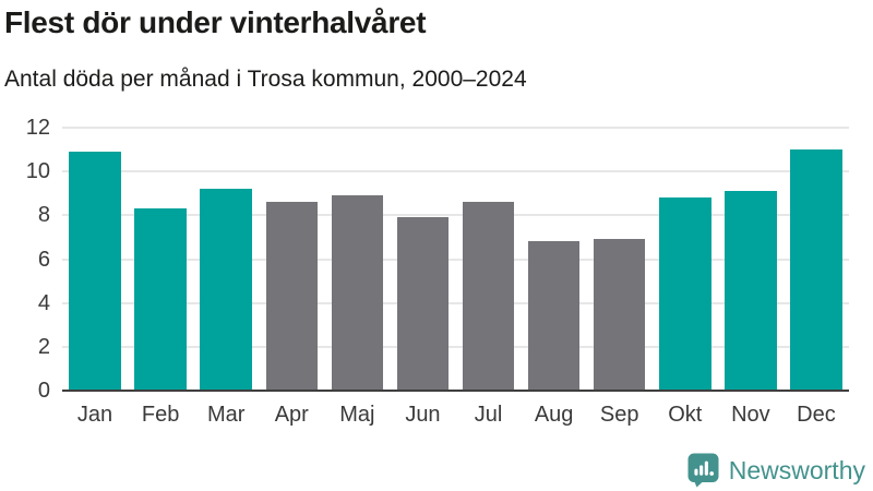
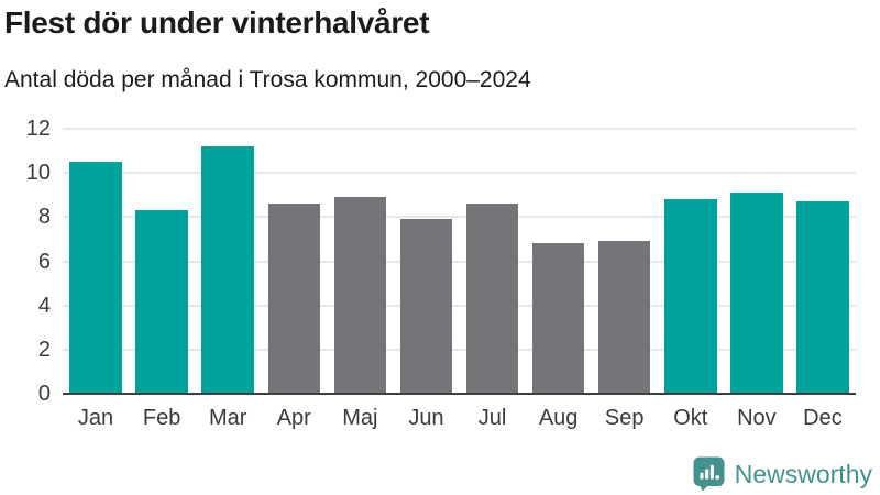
Jan: 10.9 -> 10.5
Mar: 9.2 -> 11.2
Dec: 11.0 -> 8.7
